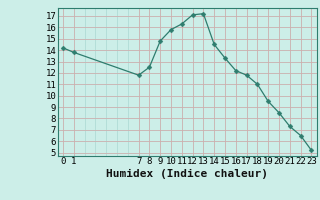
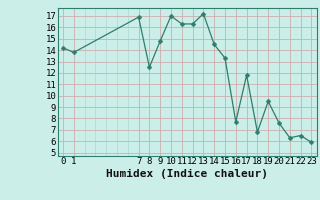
7: 11.8 -> 16.9
10: 15.8 -> 17.0
12: 17.1 -> 16.3
16: 12.2 -> 7.7
18: 11.0 -> 6.8
20: 8.5 -> 7.6
21: 7.3 -> 6.3
23: 5.2 -> 5.9
